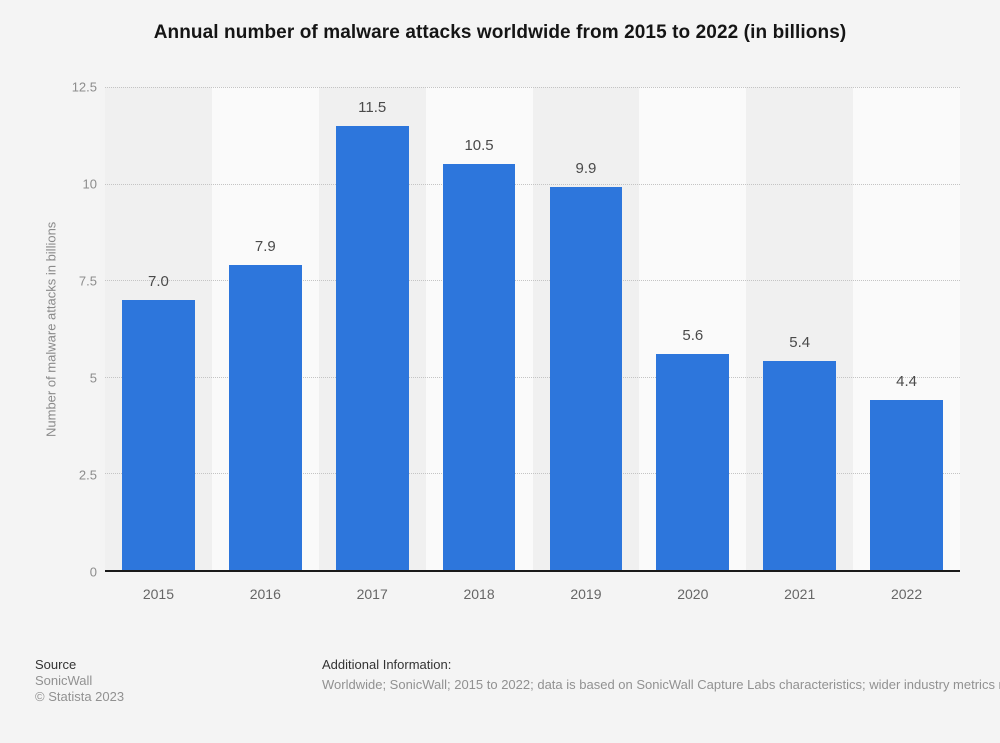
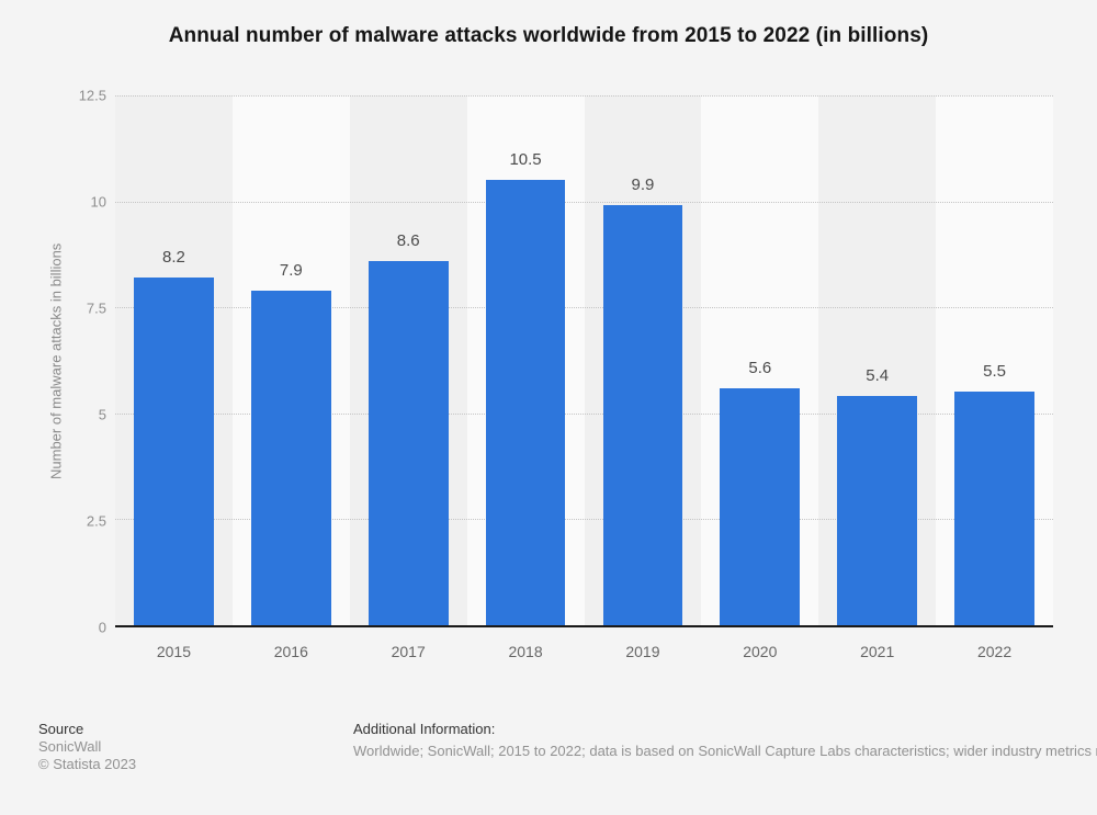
2015: 7.0 -> 8.2
2017: 11.5 -> 8.6
2022: 4.4 -> 5.5
